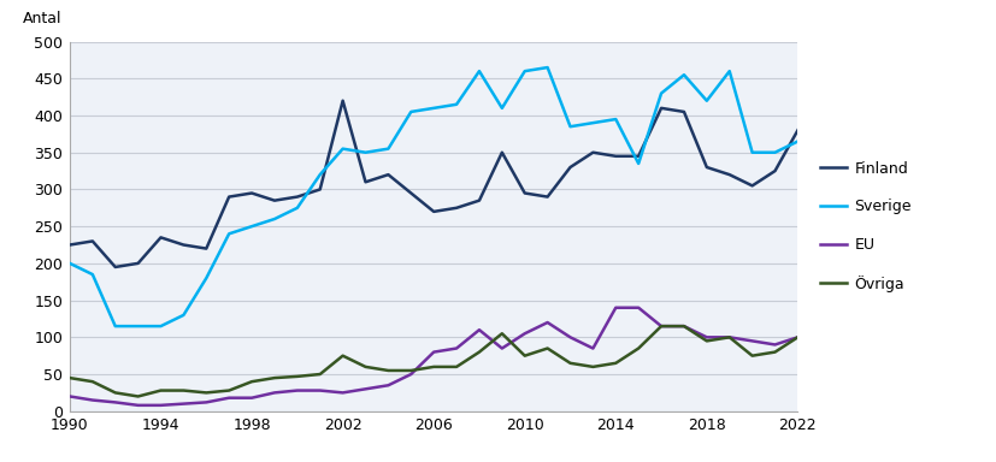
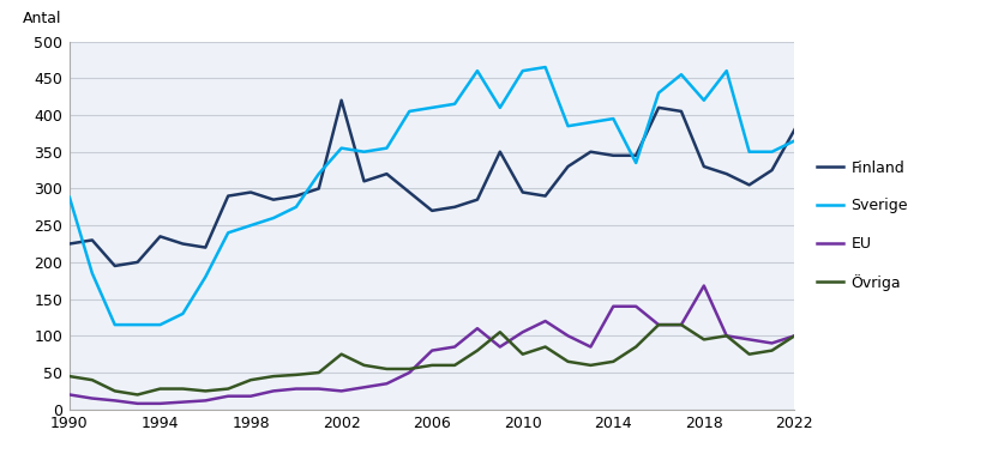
Sverige/1990: 200 -> 288
EU/2018: 100 -> 168
